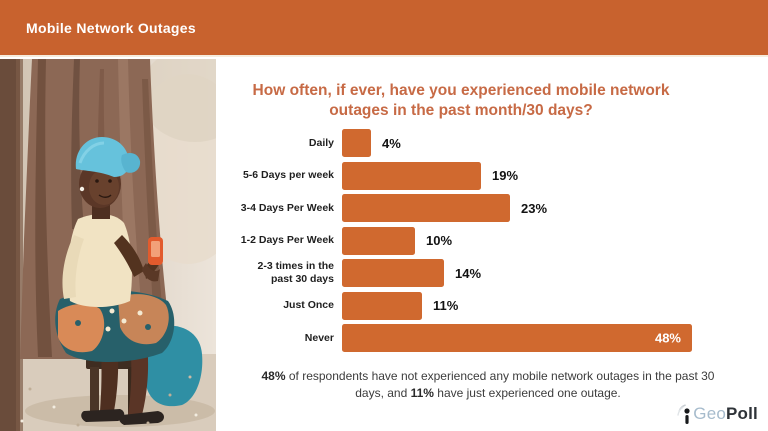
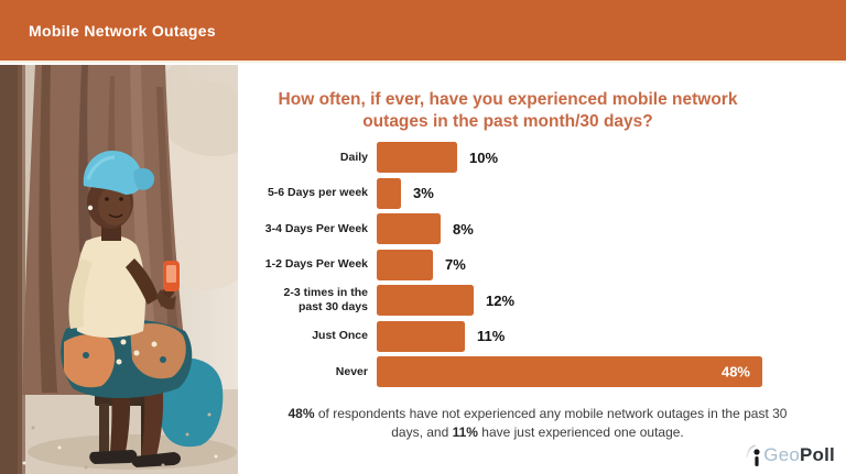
Daily: 4% -> 10%
5-6 Days per week: 19% -> 3%
3-4 Days Per Week: 23% -> 8%
1-2 Days Per Week: 10% -> 7%
2-3 times in the past 30 days: 14% -> 12%
